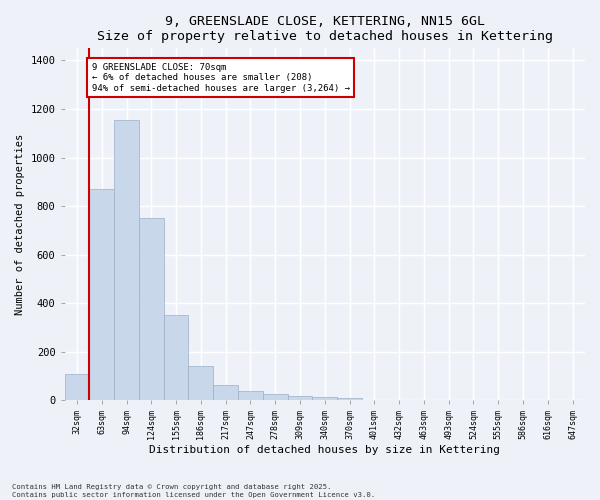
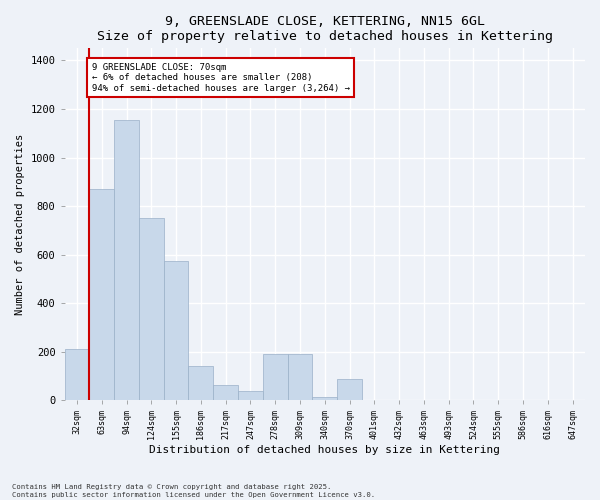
32sqm: 108 -> 210
155sqm: 350 -> 575
278sqm: 28 -> 190
309sqm: 18 -> 190
370sqm: 8 -> 90
